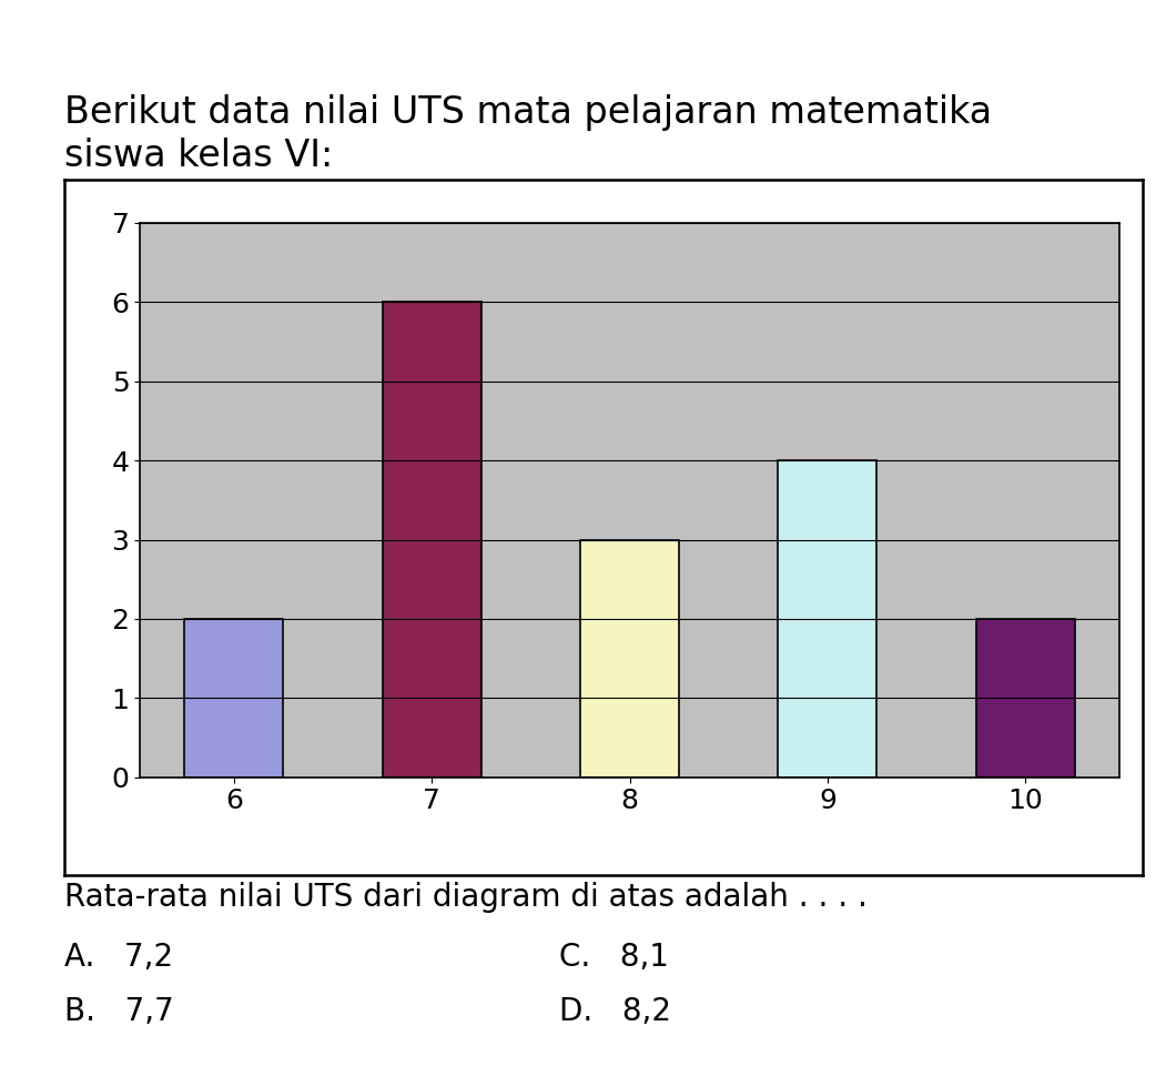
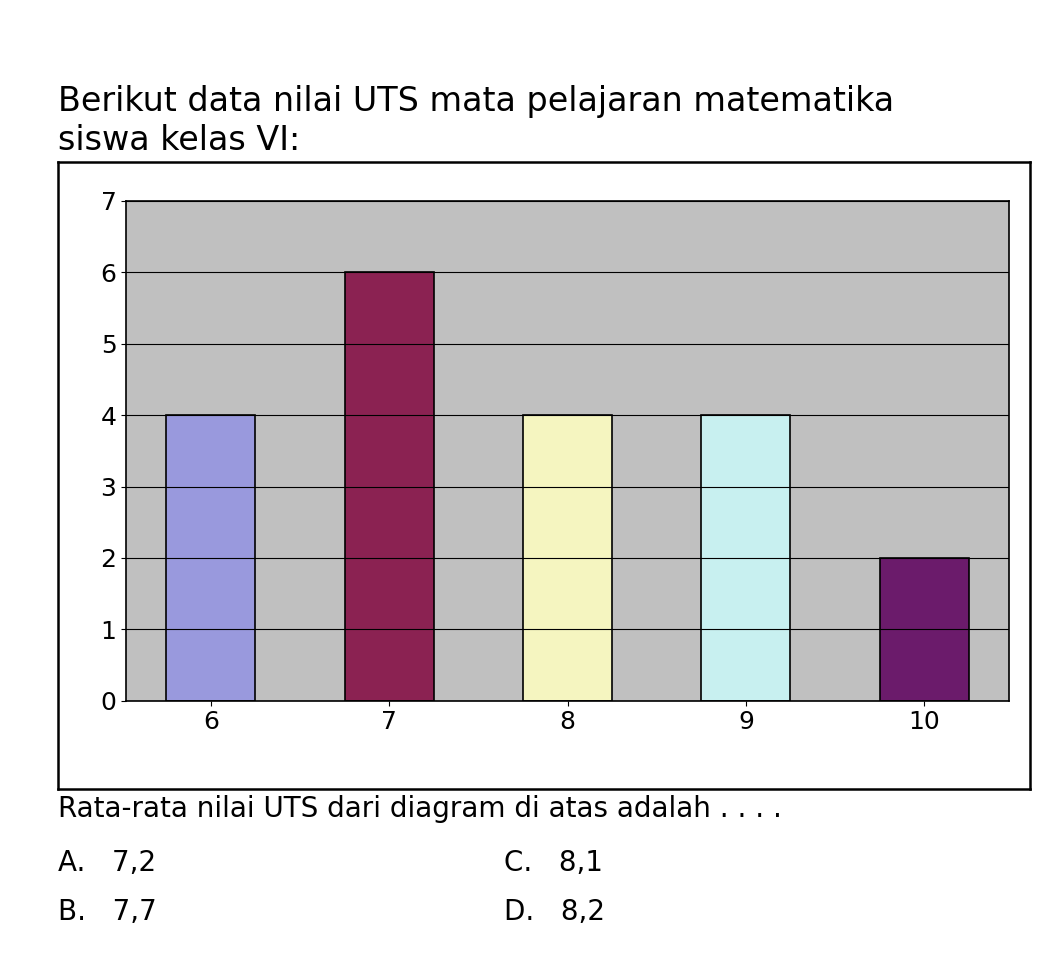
6: 2 -> 4
8: 3 -> 4
